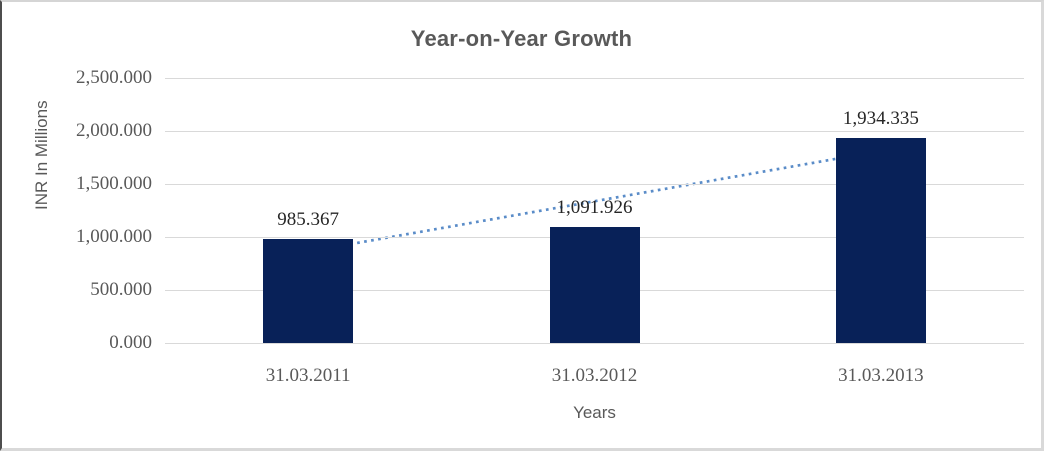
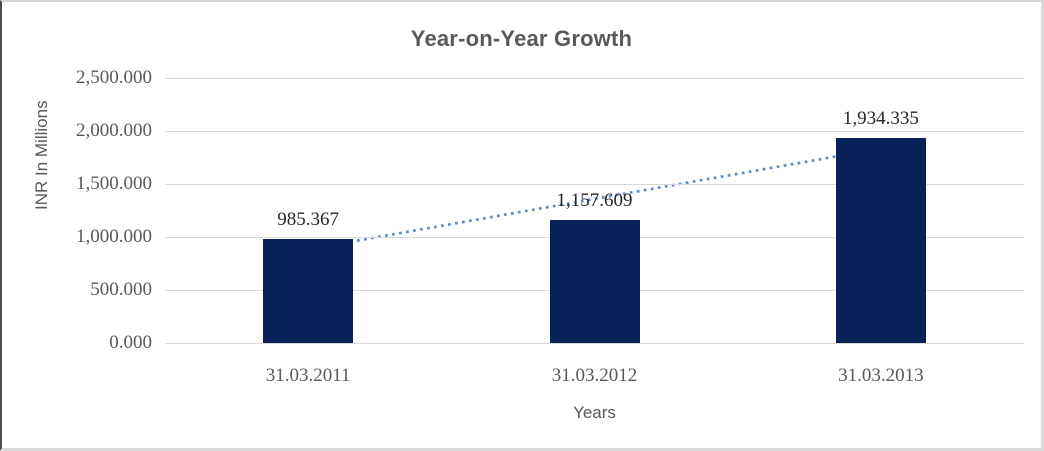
31.03.2012: 1,091.926 -> 1,157.609
